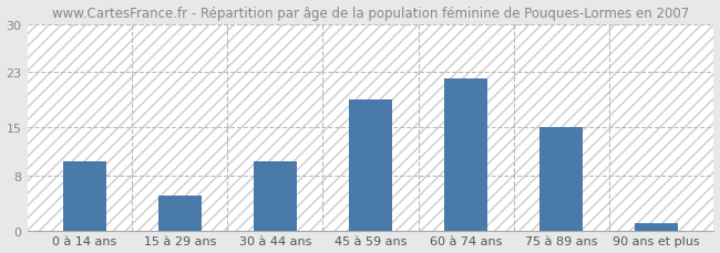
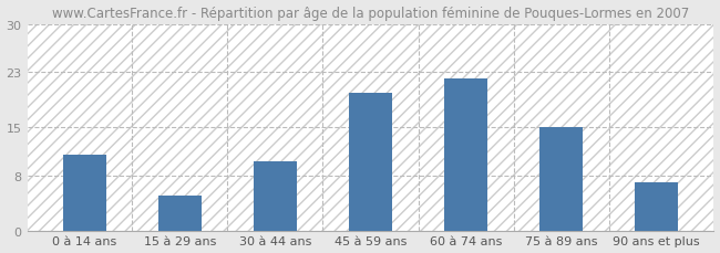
0 à 14 ans: 10 -> 11
45 à 59 ans: 19 -> 20
90 ans et plus: 1 -> 7
